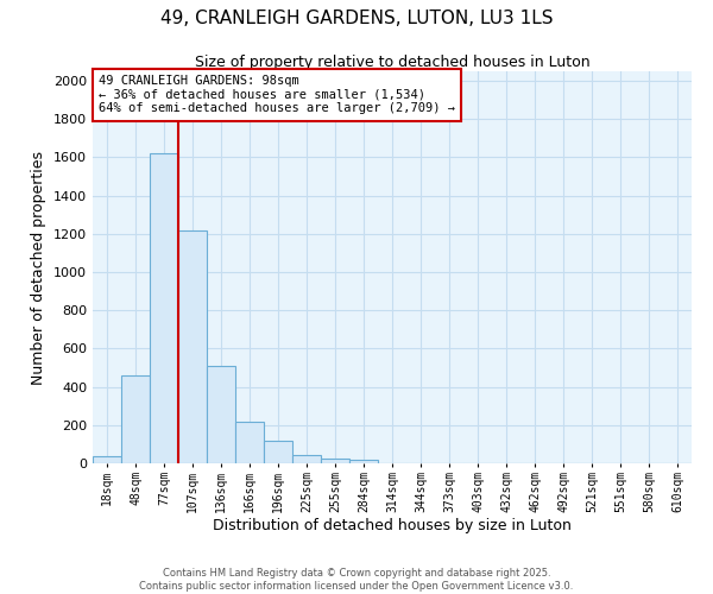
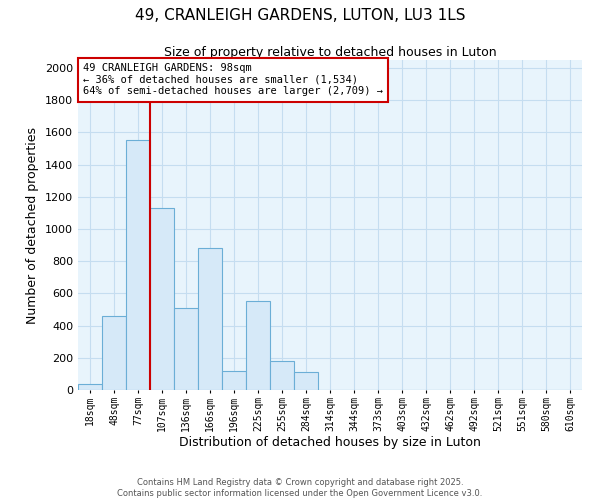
77sqm: 1620 -> 1550
107sqm: 1220 -> 1130
166sqm: 220 -> 880
225sqm: 40 -> 550
255sqm: 20 -> 180
284sqm: 20 -> 110
